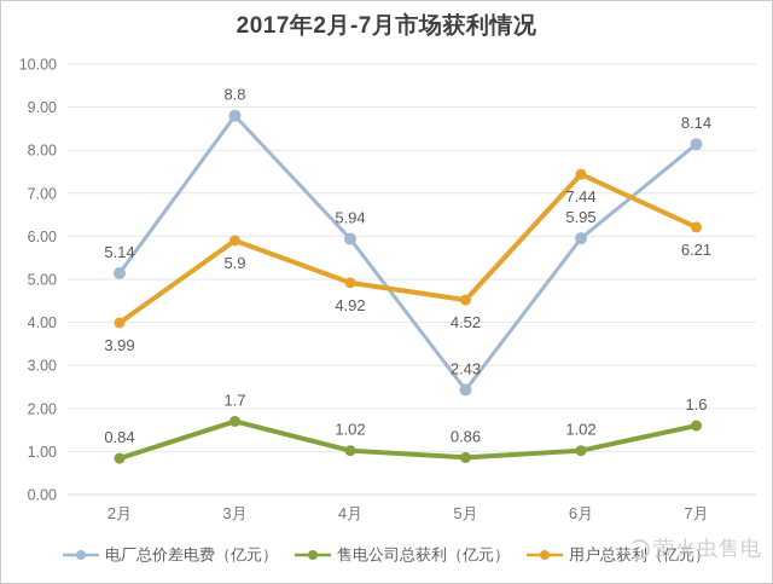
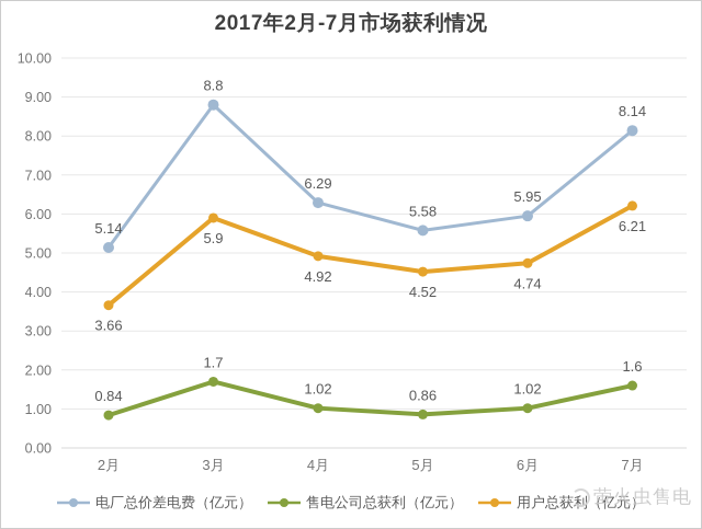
用户总获利（亿元）/2月: 3.99 -> 3.66
电厂总价差电费（亿元）/4月: 5.94 -> 6.29
电厂总价差电费（亿元）/5月: 2.43 -> 5.58
用户总获利（亿元）/6月: 7.44 -> 4.74
